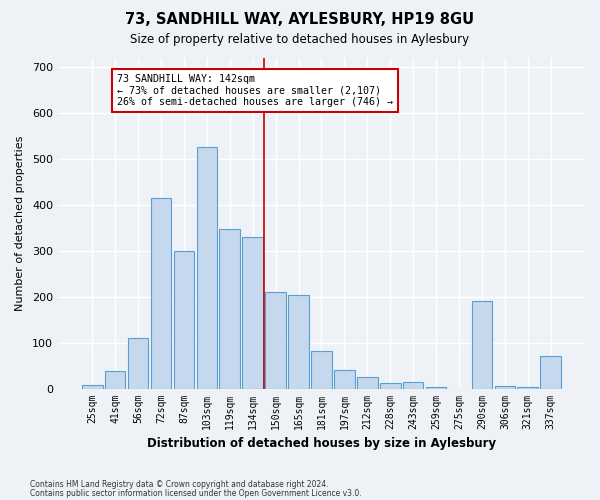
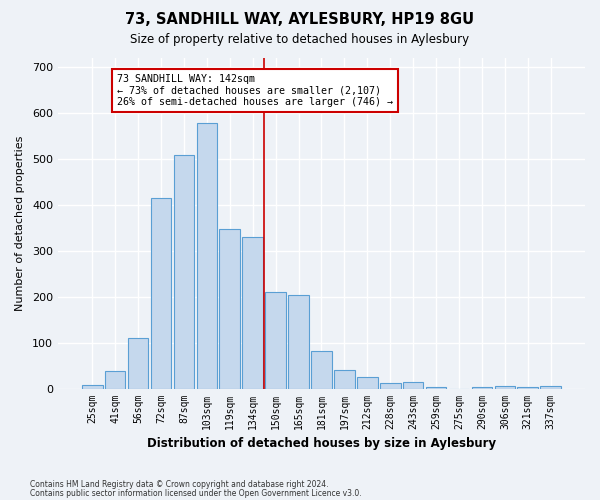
87sqm: 300 -> 507
103sqm: 525 -> 578
290sqm: 190 -> 4
337sqm: 70 -> 5
